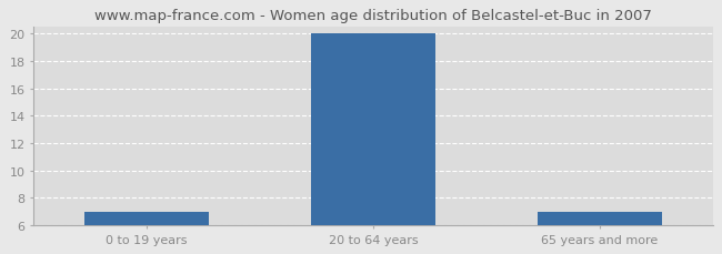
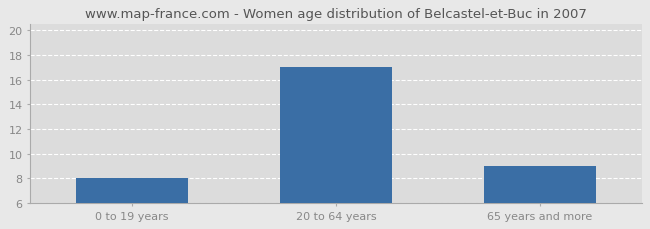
0 to 19 years: 7 -> 8
20 to 64 years: 20 -> 17
65 years and more: 7 -> 9
